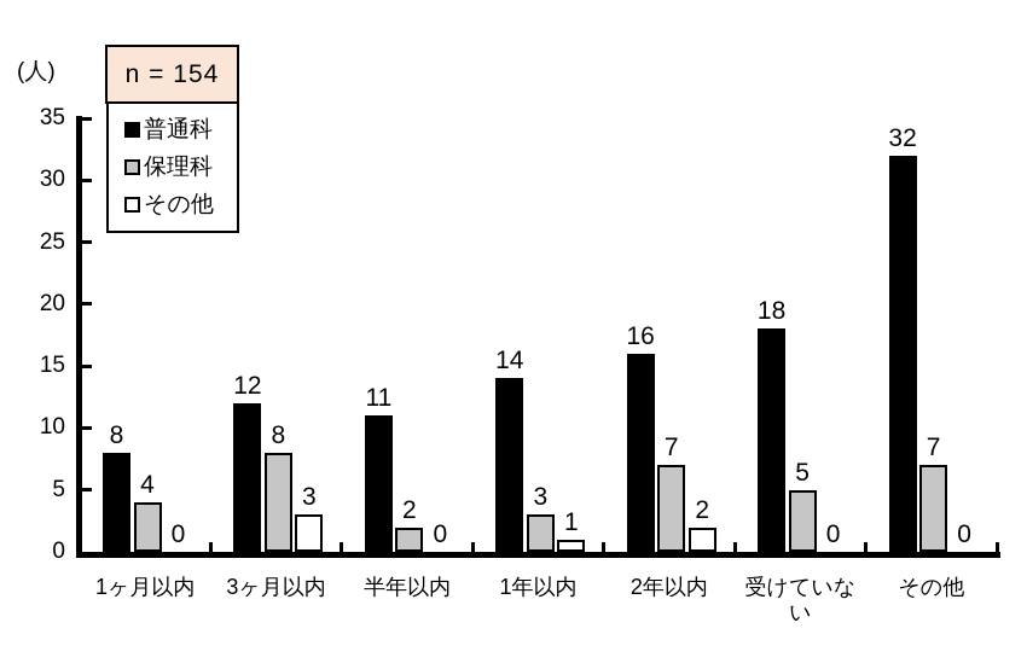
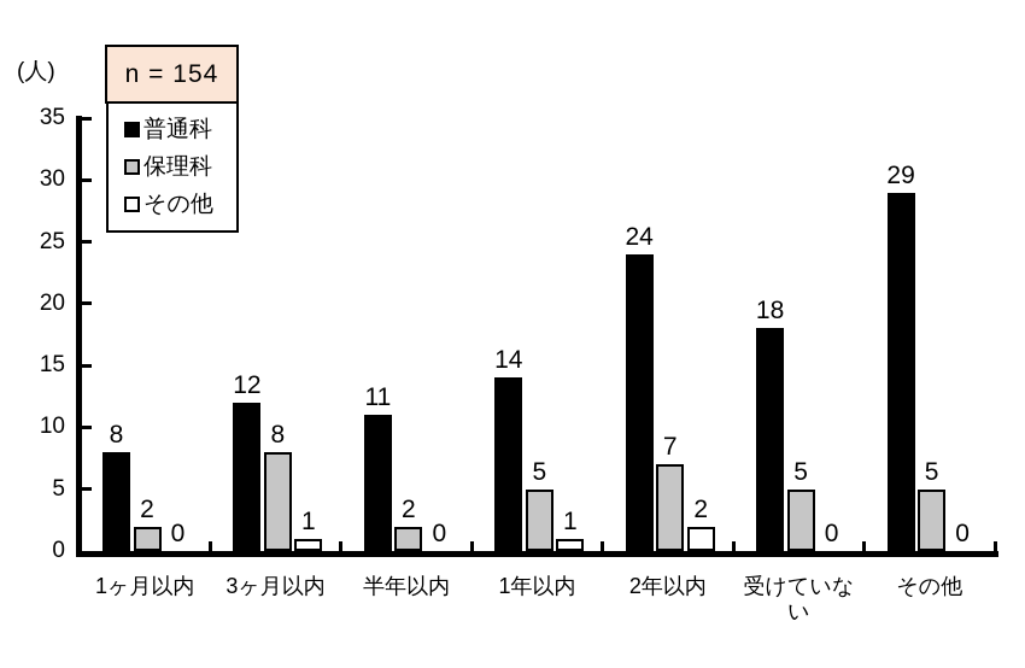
保理科/1ヶ月以内: 4 -> 2
その他/3ヶ月以内: 3 -> 1
保理科/1年以内: 3 -> 5
普通科/2年以内: 16 -> 24
普通科/その他: 32 -> 29
保理科/その他: 7 -> 5
